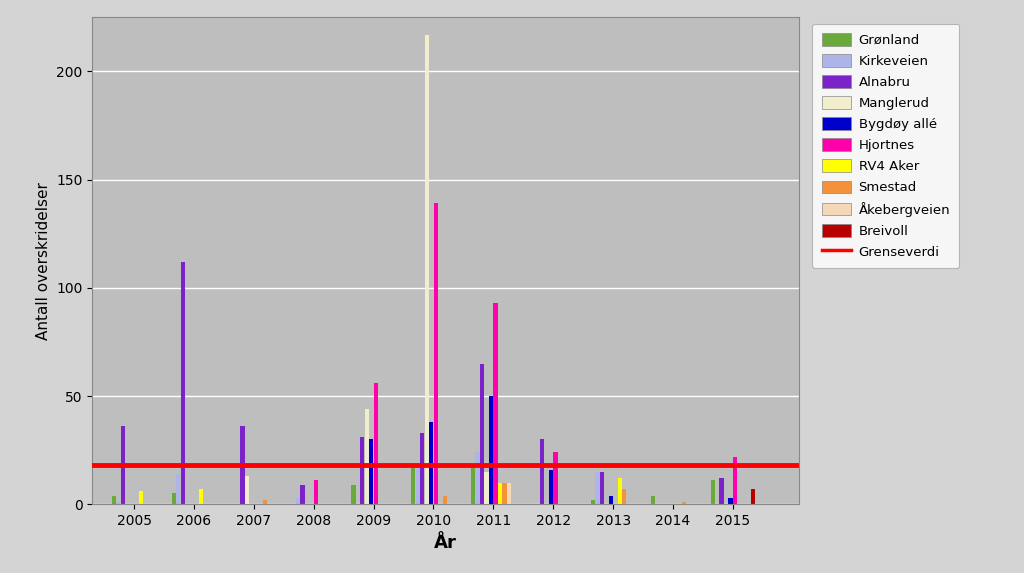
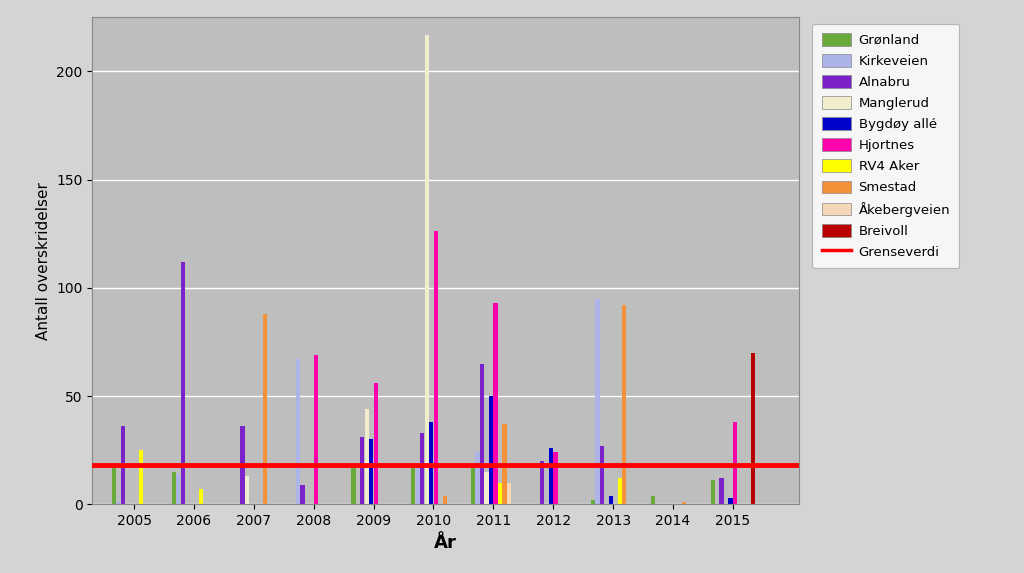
Grønland/2005: 4 -> 18
RV4 Aker/2005: 6 -> 25
Grønland/2006: 5 -> 15
Smestad/2007: 2 -> 88
Kirkeveien/2008: 3 -> 67
Hjortnes/2008: 11 -> 69
Grønland/2009: 9 -> 17
Hjortnes/2010: 139 -> 126
Smestad/2011: 10 -> 37
Alnabru/2012: 30 -> 20
Bygdøy allé/2012: 16 -> 26
Kirkeveien/2013: 15 -> 95
Alnabru/2013: 15 -> 27
Smestad/2013: 7 -> 92
Hjortnes/2015: 22 -> 38
Breivoll/2015: 7 -> 70
